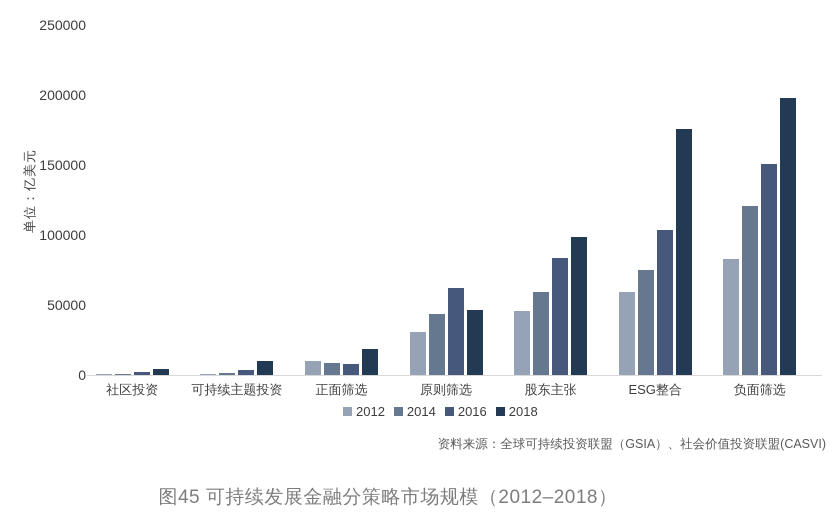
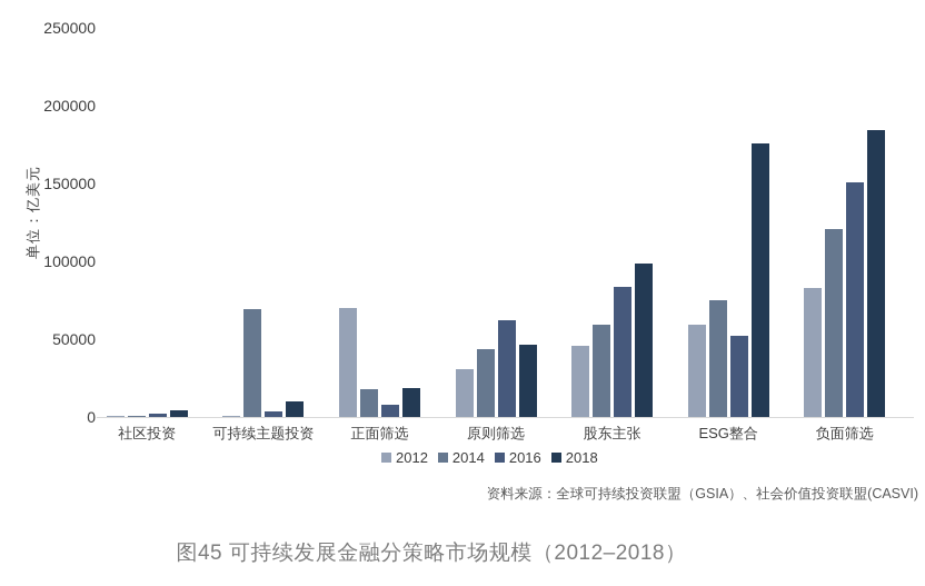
2014/可持续主题投资: 1000 -> 69000
2012/正面筛选: 10000 -> 70000
2014/正面筛选: 9000 -> 18000
2016/ESG整合: 104000 -> 52000
2018/负面筛选: 198000 -> 184000
